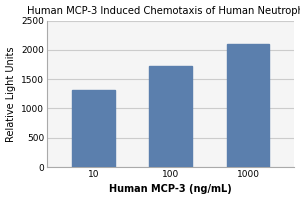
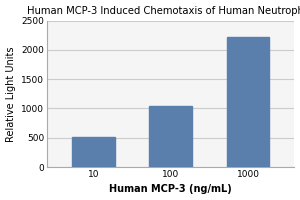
10: 1320 -> 520
100: 1720 -> 1050
1000: 2100 -> 2220
